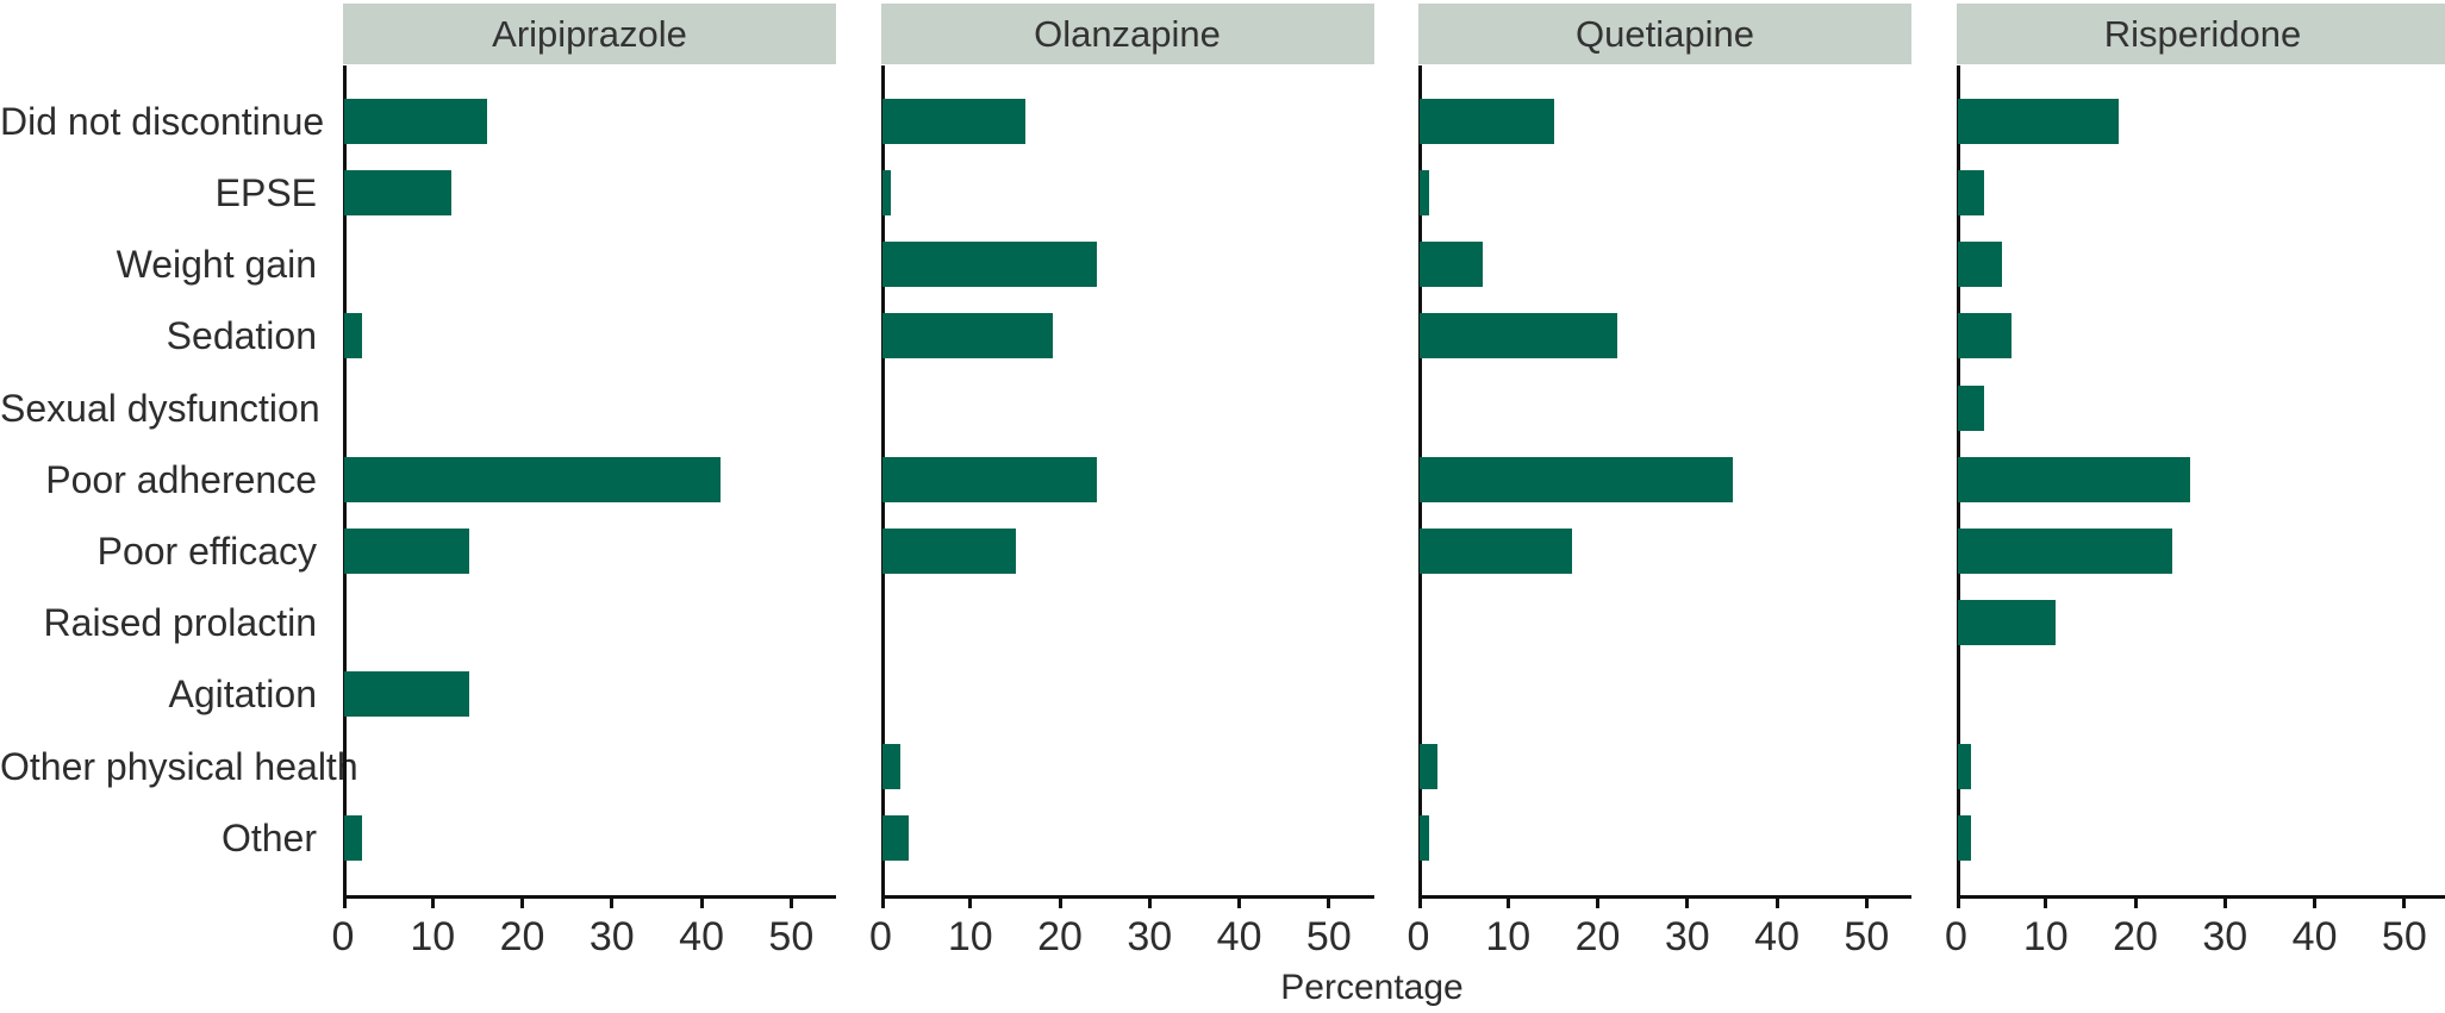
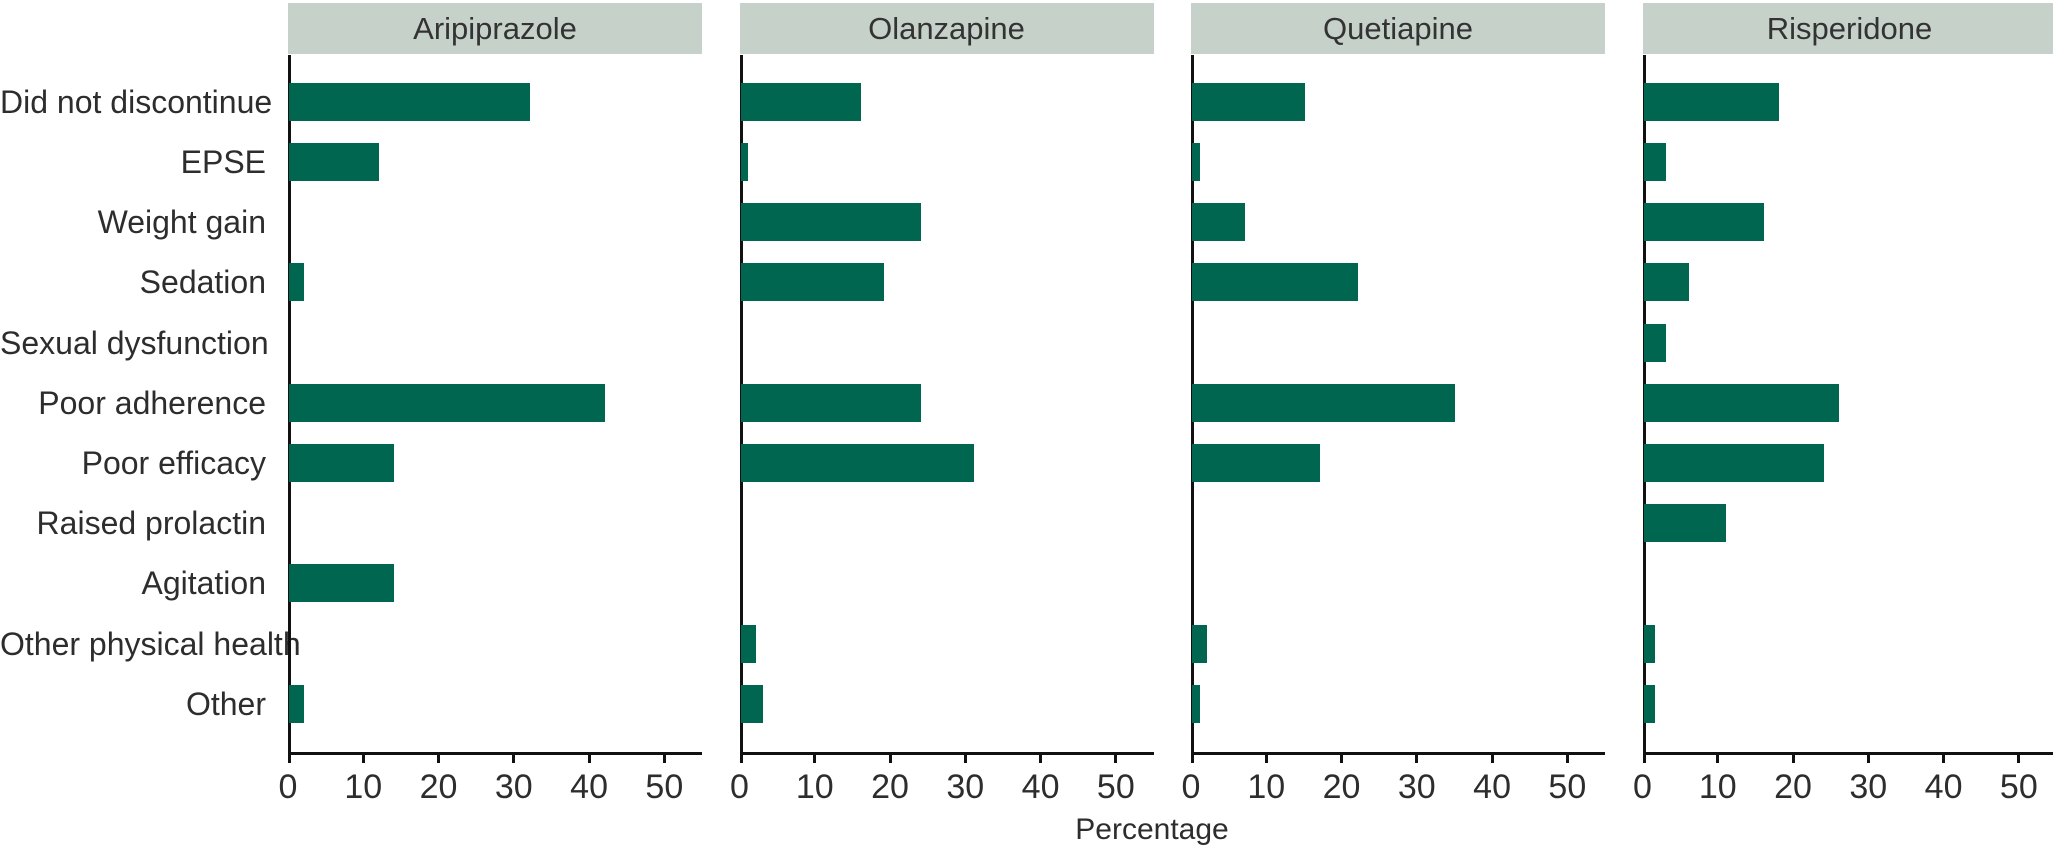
Aripiprazole/Did not discontinue: 16 -> 32
Risperidone/Weight gain: 5 -> 16
Olanzapine/Poor efficacy: 15 -> 31
